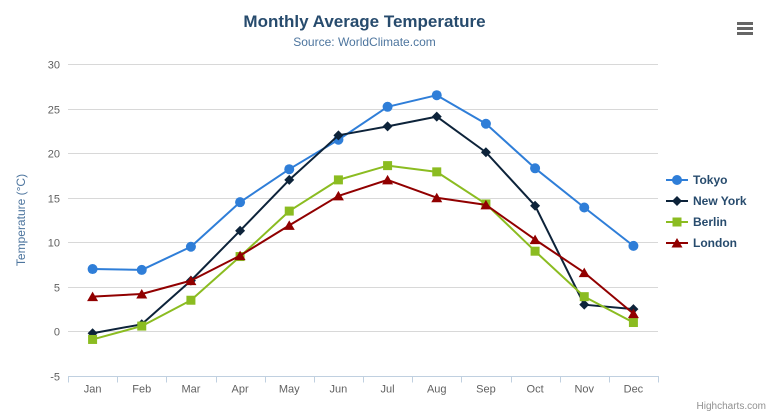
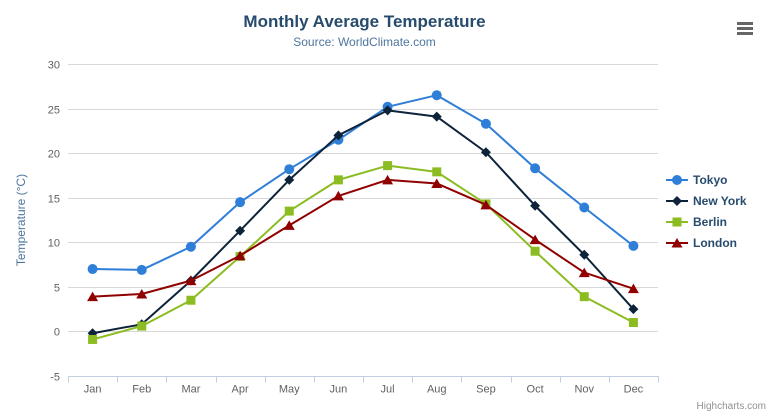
New York/Jul: 23 -> 25
London/Aug: 15 -> 17
New York/Nov: 3 -> 9
London/Dec: 2 -> 5
